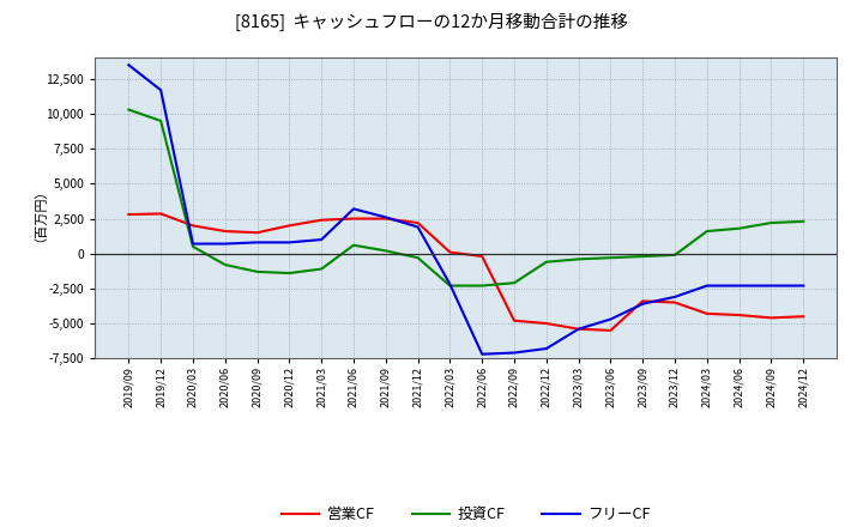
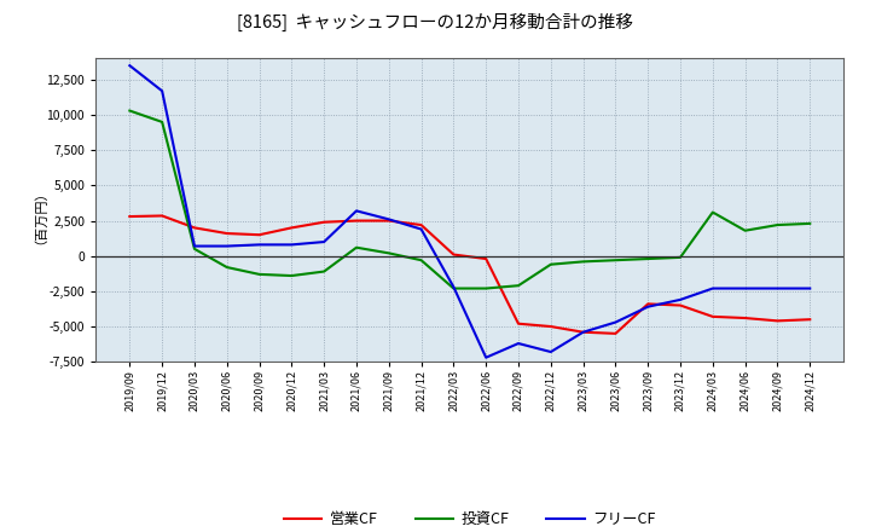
フリーCF/2022/09: -7,100 -> -6,200
投資CF/2024/03: 1,600 -> 3,100
